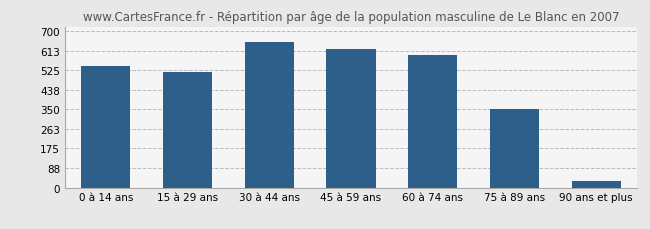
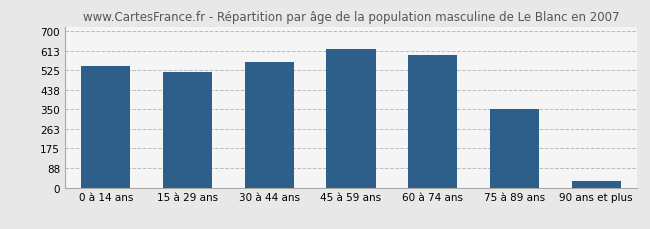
30 à 44 ans: 650 -> 560
